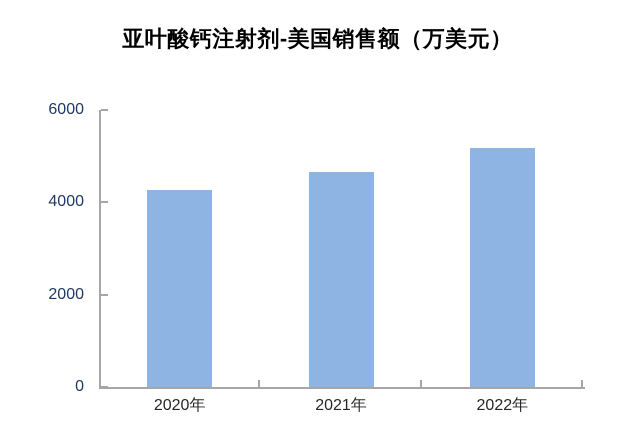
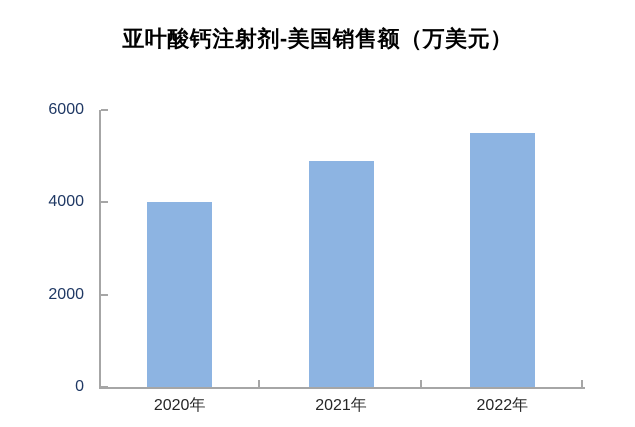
2020年: 4300 -> 4000
2021年: 4700 -> 4900
2022年: 5200 -> 5500
